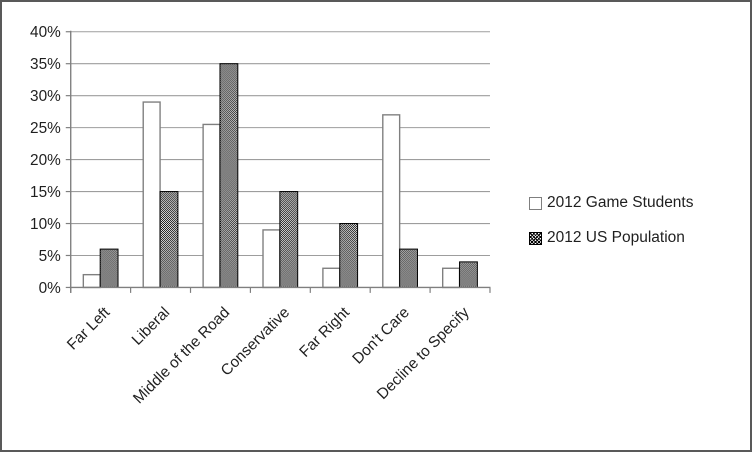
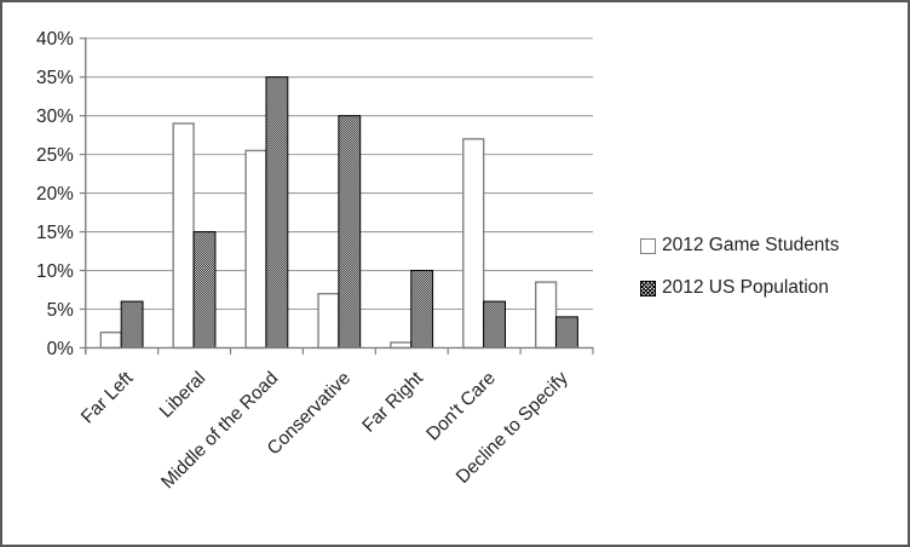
2012 Game Students/Conservative: 9% -> 7%
2012 US Population/Conservative: 15% -> 30%
2012 Game Students/Far Right: 3% -> 1%
2012 Game Students/Decline to Specify: 3% -> 8%
